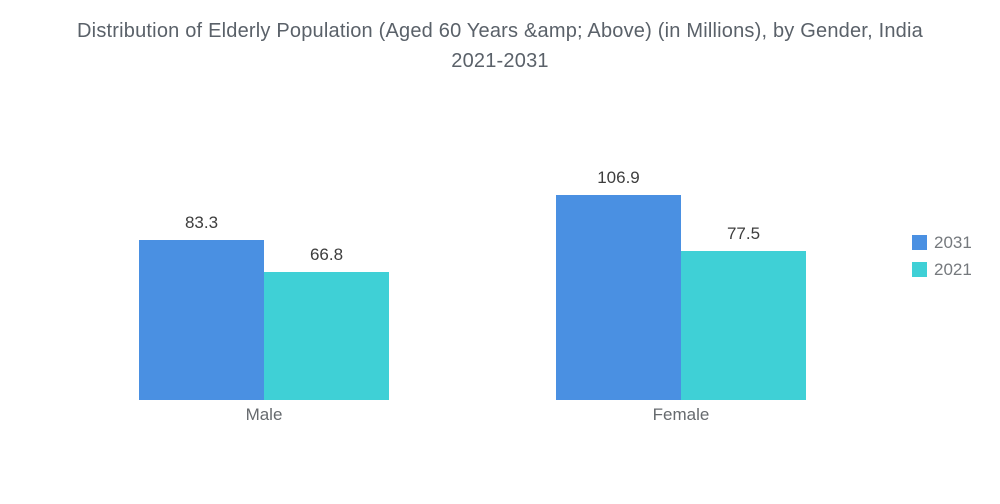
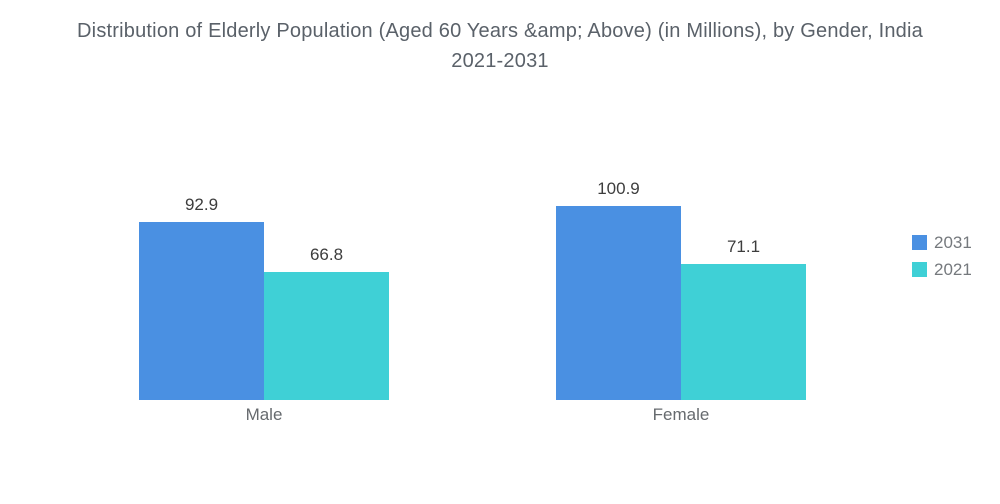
2031/Male: 83.3 -> 92.9
2031/Female: 106.9 -> 100.9
2021/Female: 77.5 -> 71.1
